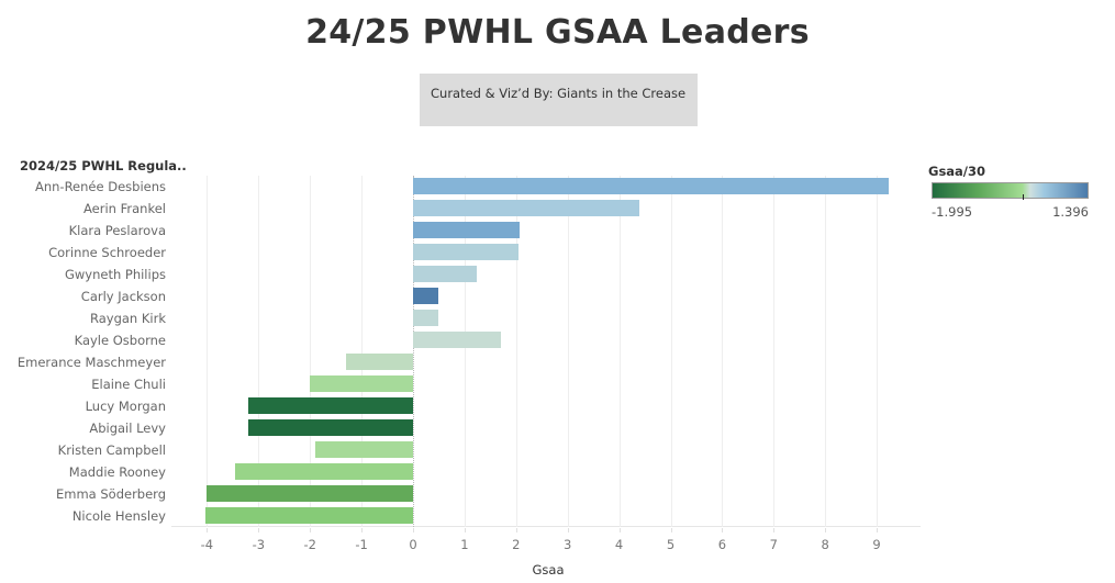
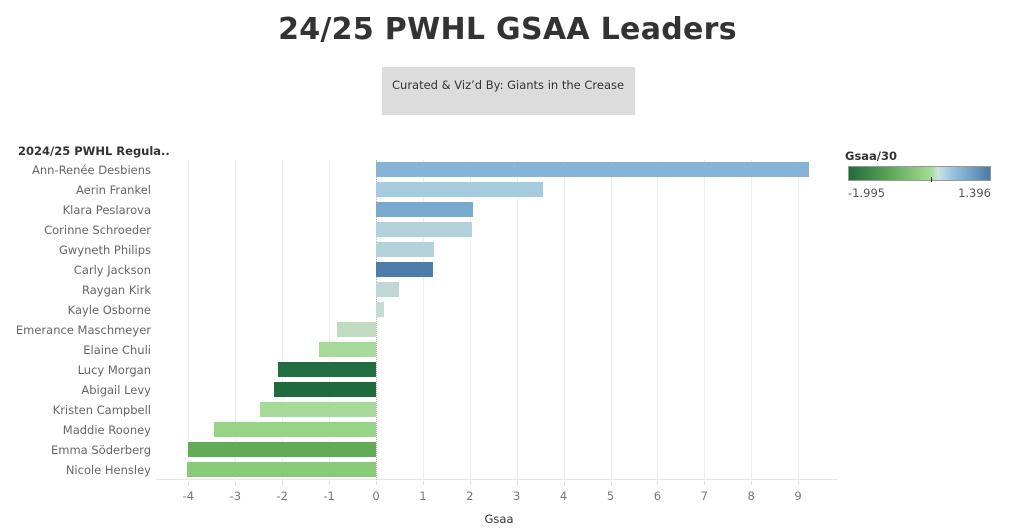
Aerin Frankel: 4.4 -> 3.6
Carly Jackson: 0.5 -> 1.2
Kayle Osborne: 1.7 -> 0.2
Emerance Maschmeyer: -1.3 -> -0.8
Elaine Chuli: -2.0 -> -1.2
Lucy Morgan: -3.2 -> -2.1
Abigail Levy: -3.2 -> -2.2
Kristen Campbell: -1.9 -> -2.5
